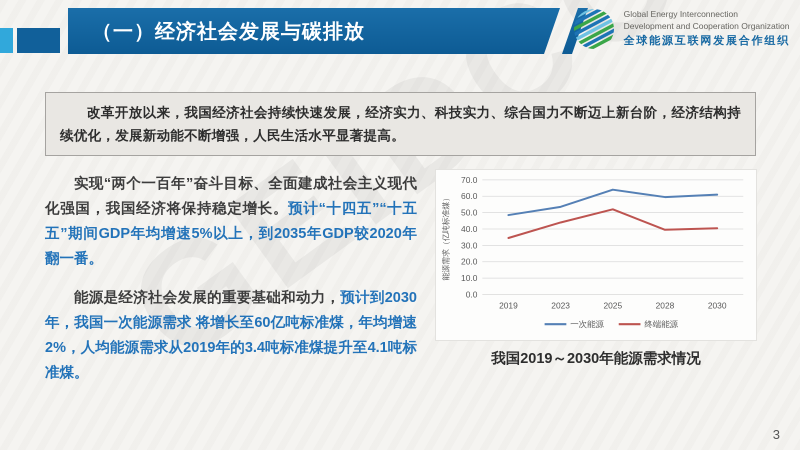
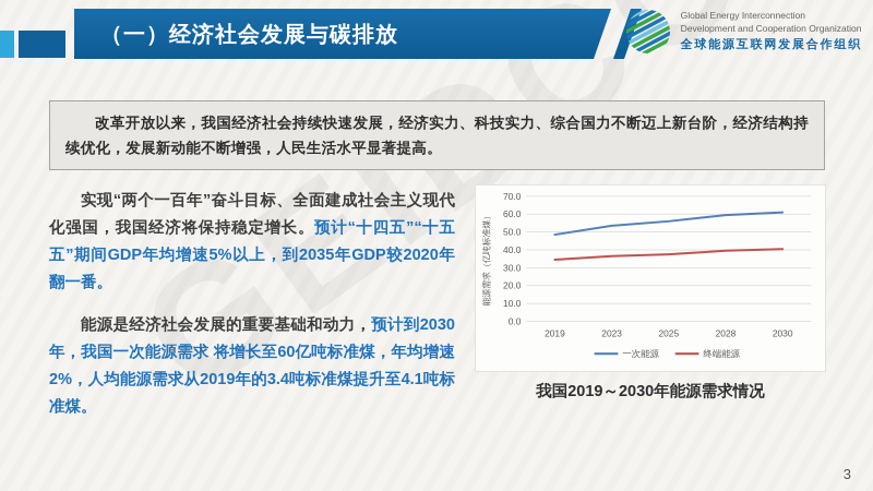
终端能源/2023: 44 -> 36
一次能源/2025: 64 -> 56
终端能源/2025: 52 -> 38
